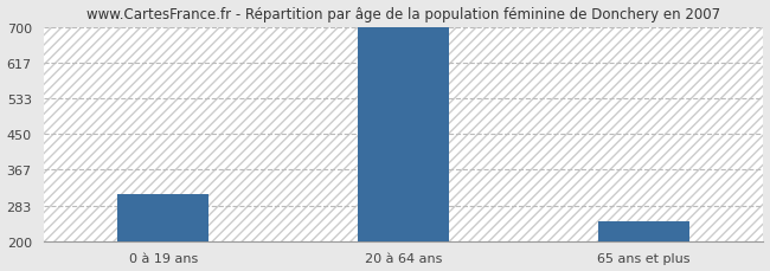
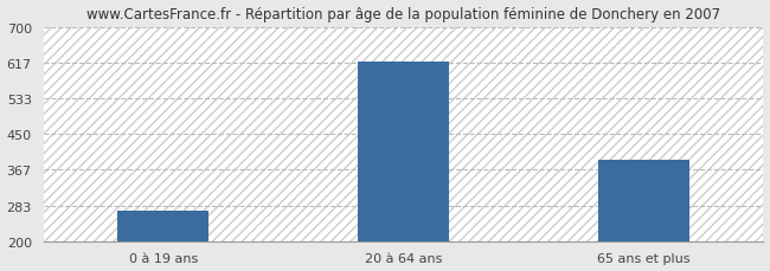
0 à 19 ans: 310 -> 270
20 à 64 ans: 700 -> 620
65 ans et plus: 245 -> 390
